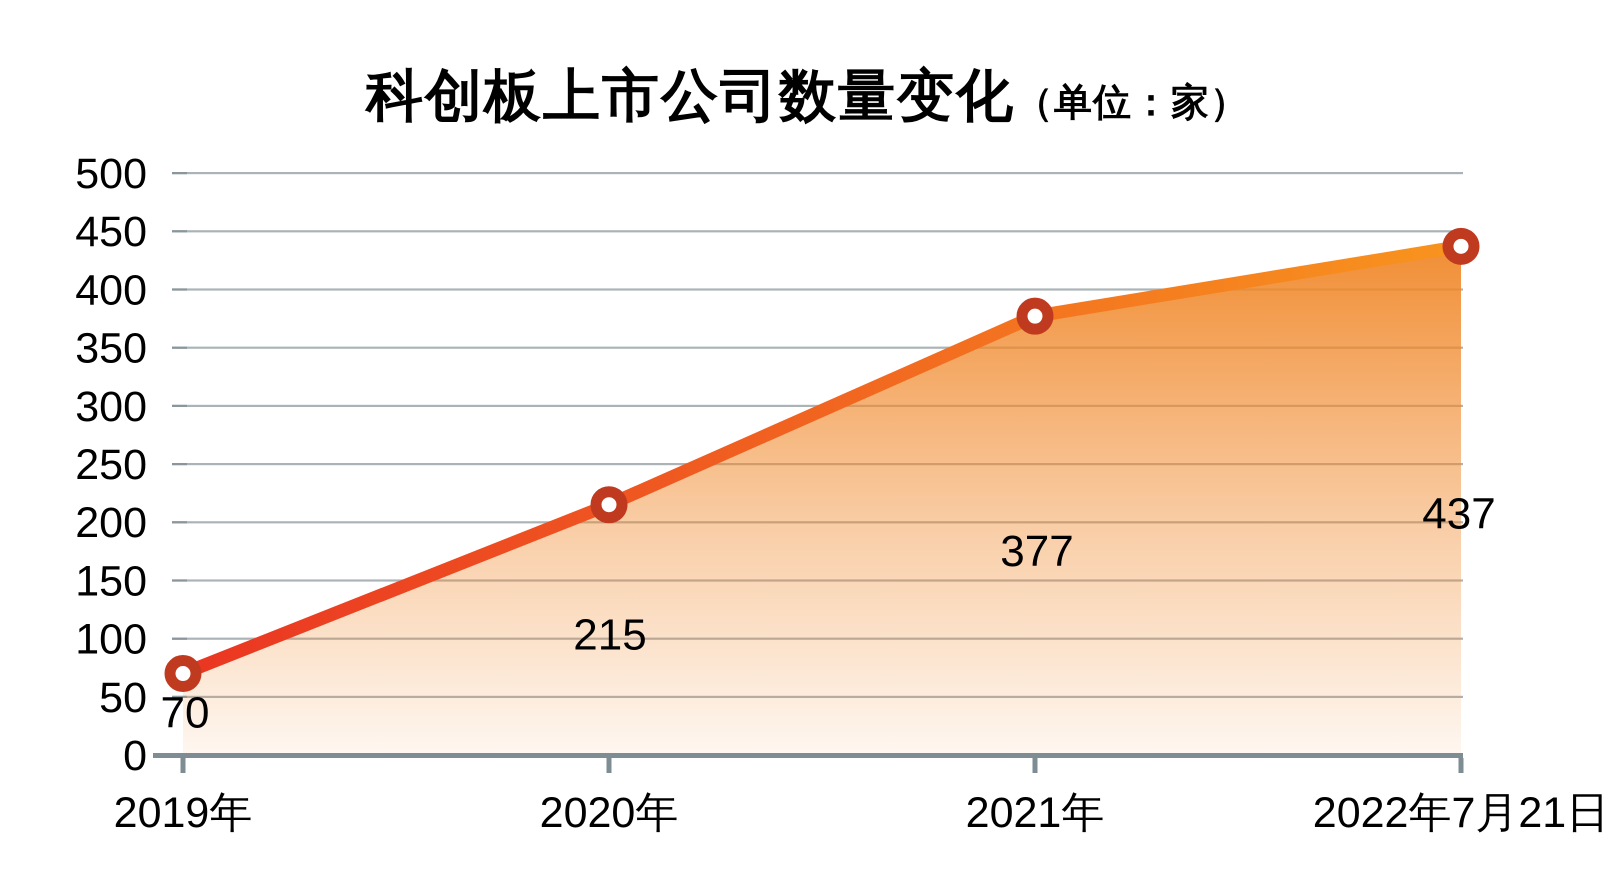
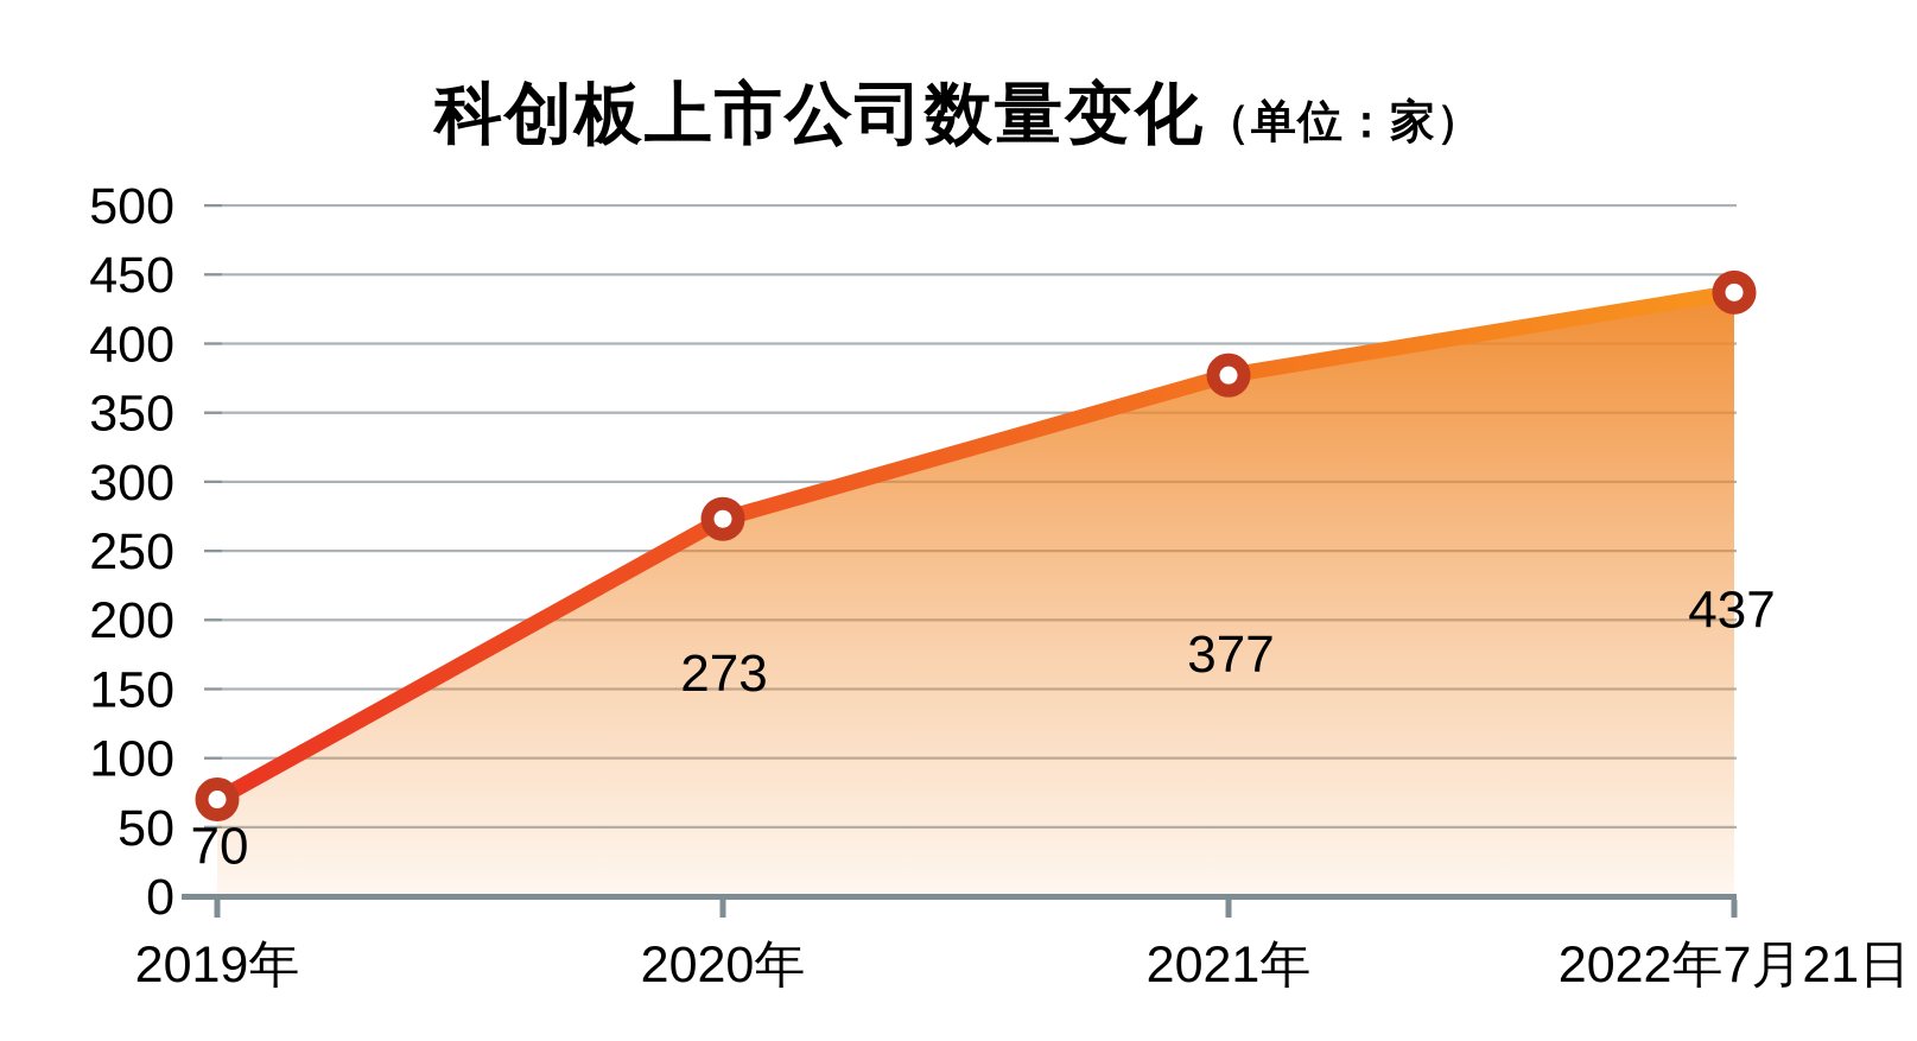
2020年: 215 -> 273
